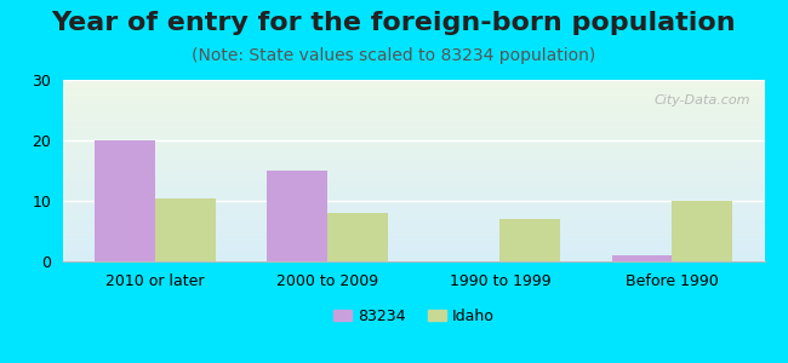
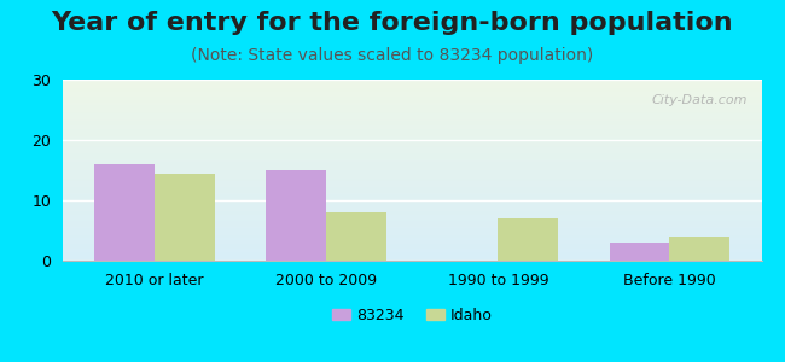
83234/2010 or later: 20 -> 16
Idaho/2010 or later: 10.5 -> 14.4
83234/Before 1990: 1 -> 3
Idaho/Before 1990: 10.0 -> 4.0
